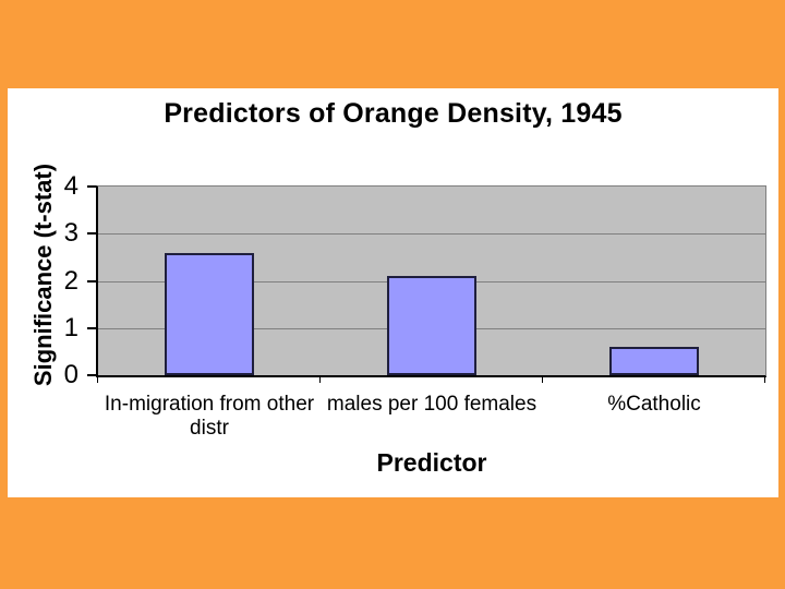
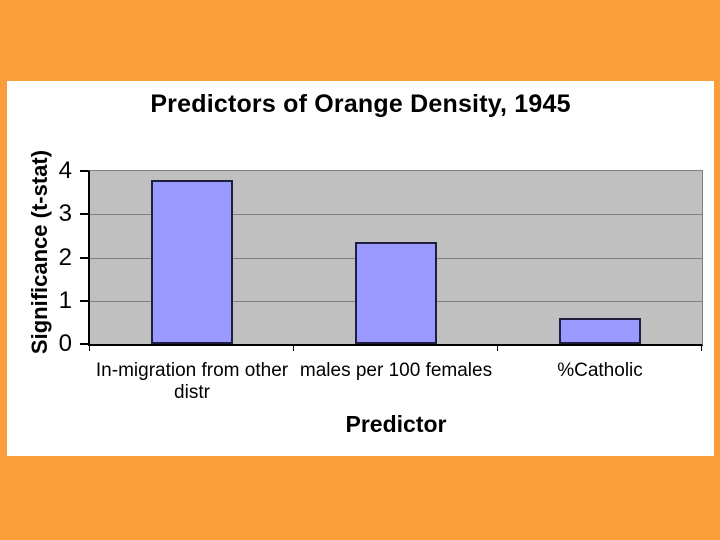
In-migration from other distr: 2.6 -> 3.8
males per 100 females: 2.1 -> 2.4
